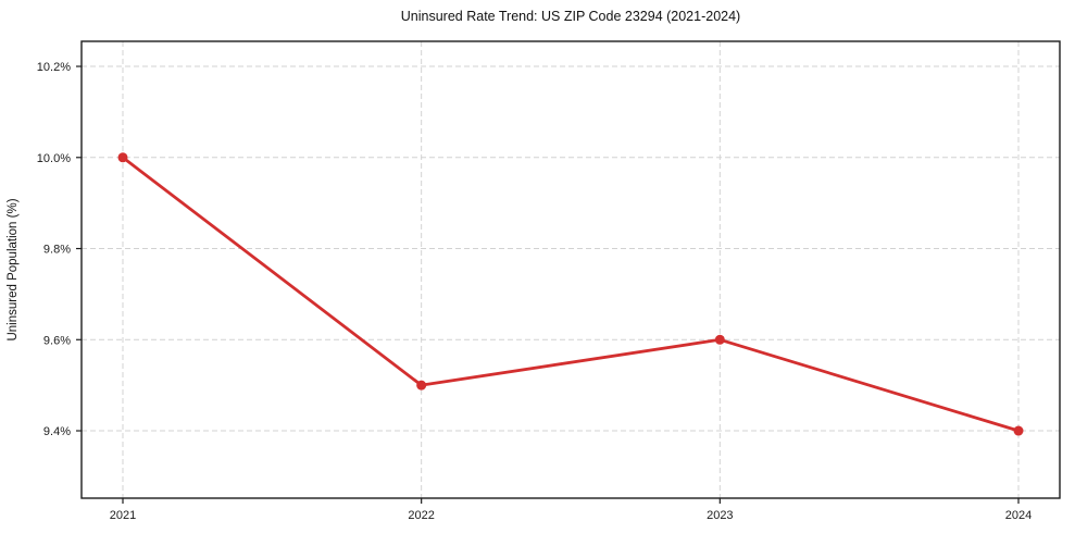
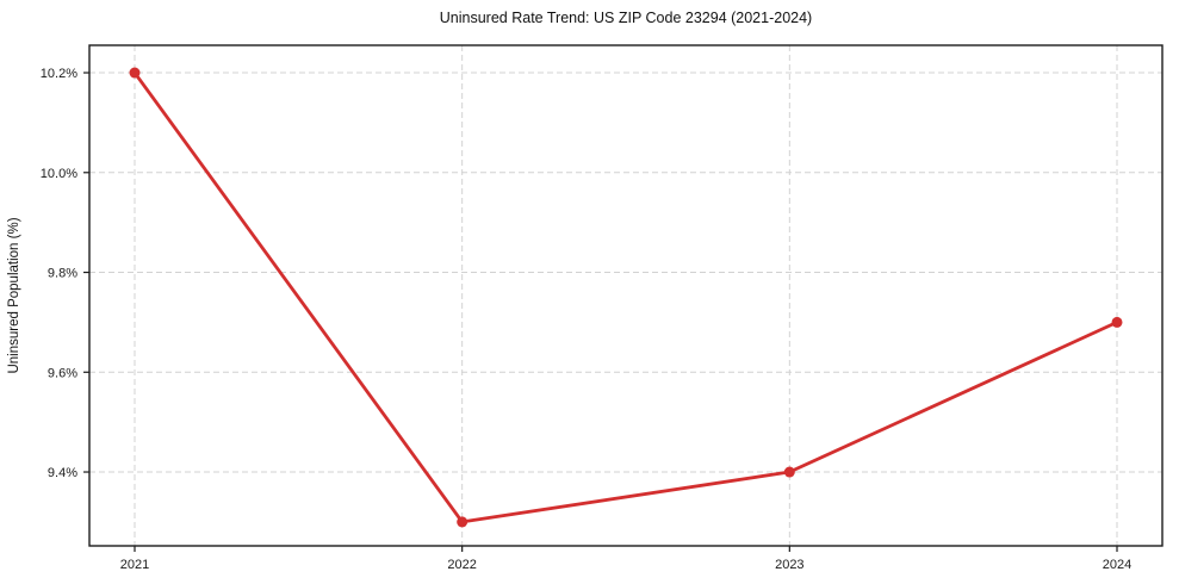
2021: 10.0% -> 10.2%
2022: 9.5% -> 9.3%
2023: 9.6% -> 9.4%
2024: 9.4% -> 9.7%
